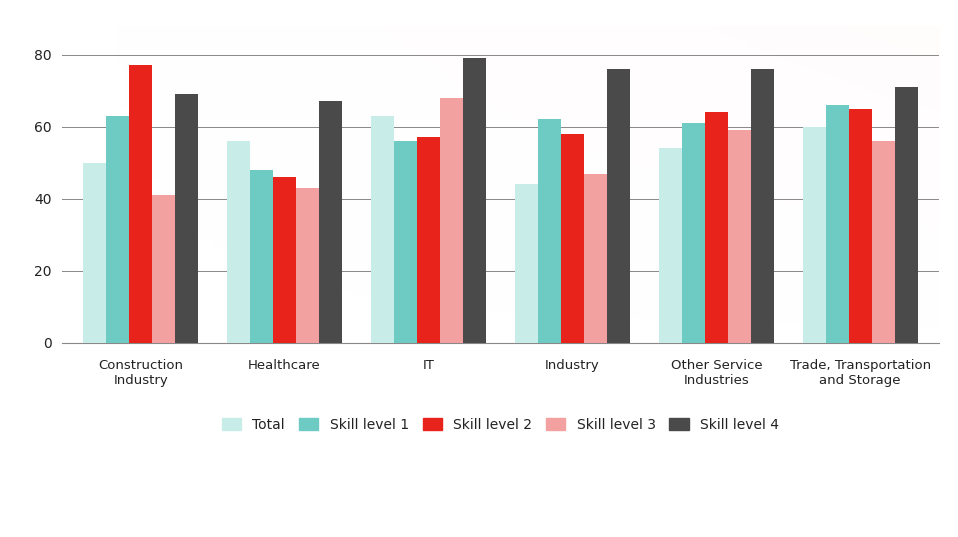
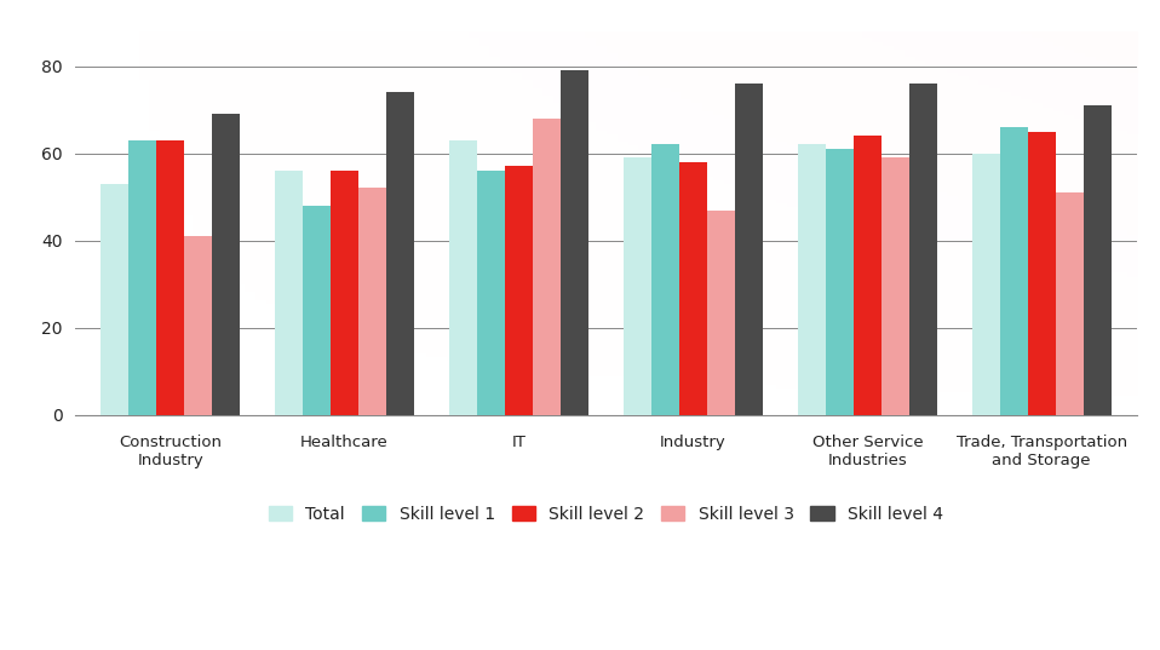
Total/Construction Industry: 50 -> 53
Skill level 2/Construction Industry: 77 -> 63
Skill level 2/Healthcare: 46 -> 56
Skill level 3/Healthcare: 43 -> 52
Skill level 4/Healthcare: 67 -> 74
Total/Industry: 44 -> 59
Total/Other Service Industries: 54 -> 62
Skill level 3/Trade, Transportation and Storage: 56 -> 51
